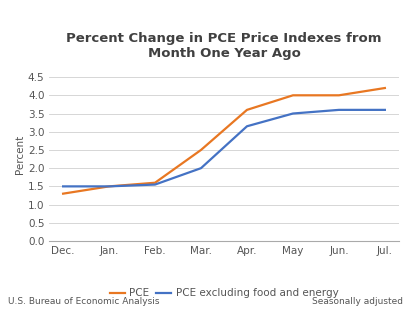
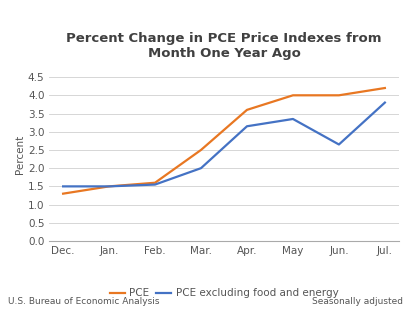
PCE excluding food and energy/May: 3.50 -> 3.35
PCE excluding food and energy/Jun.: 3.60 -> 2.65
PCE excluding food and energy/Jul.: 3.60 -> 3.80
